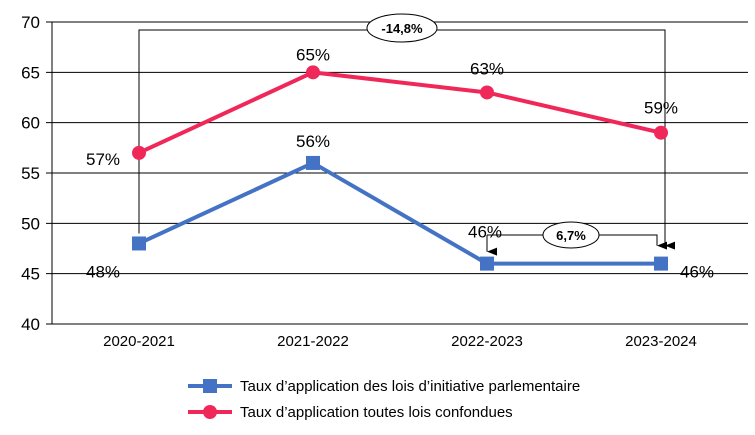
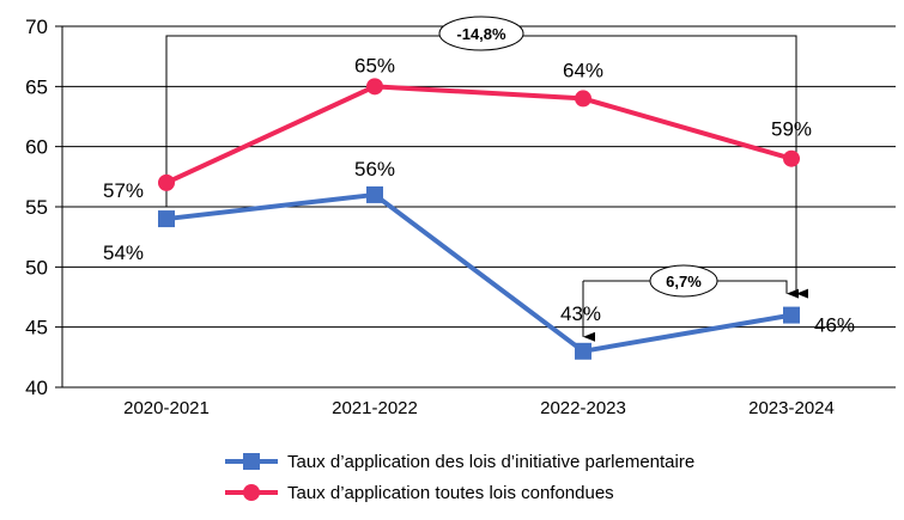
Taux d’application des lois d’initiative parlementaire/2020-2021: 48% -> 54%
Taux d’application des lois d’initiative parlementaire/2022-2023: 46% -> 43%
Taux d’application toutes lois confondues/2022-2023: 63% -> 64%
